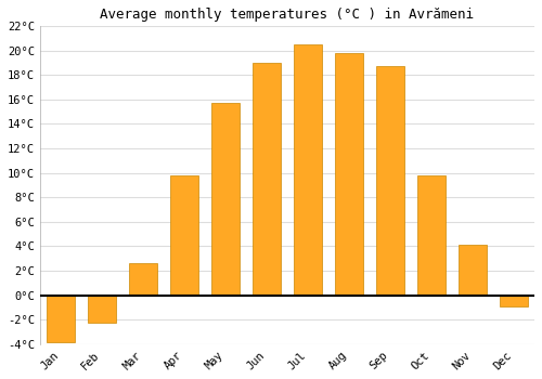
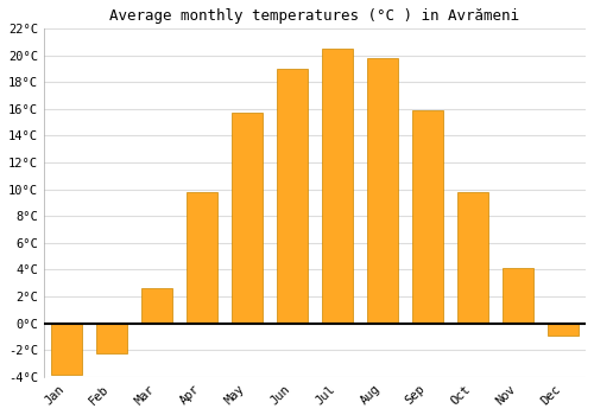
Sep: 18.7°C -> 15.9°C
